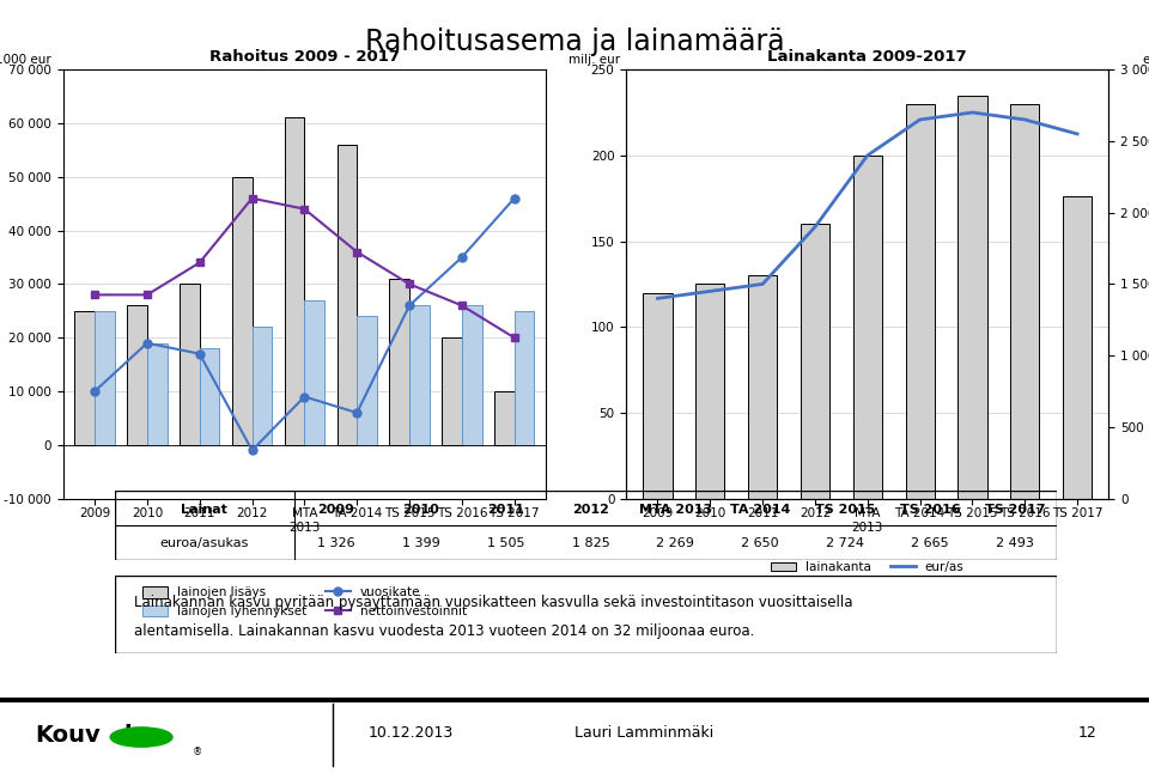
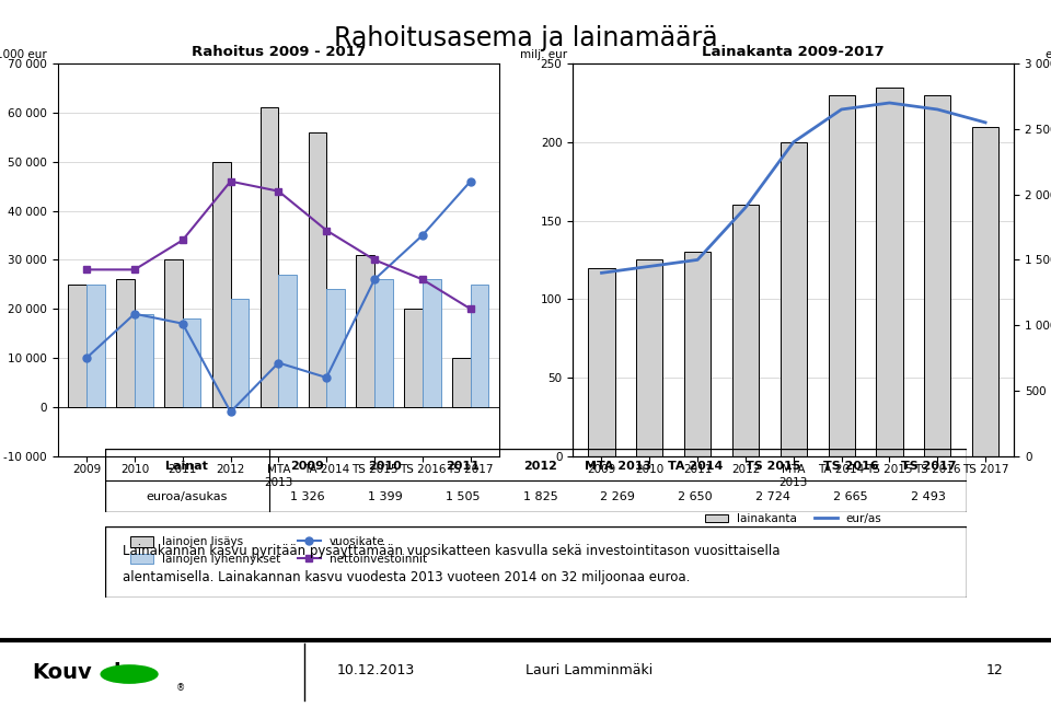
Lainakanta 2009-2017/lainakanta/TS 2017: 176 -> 210
